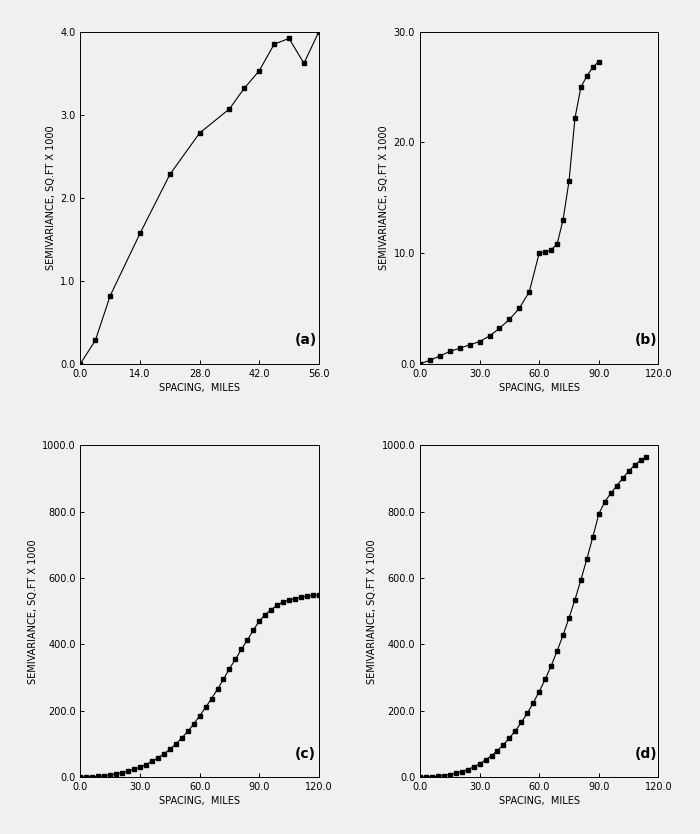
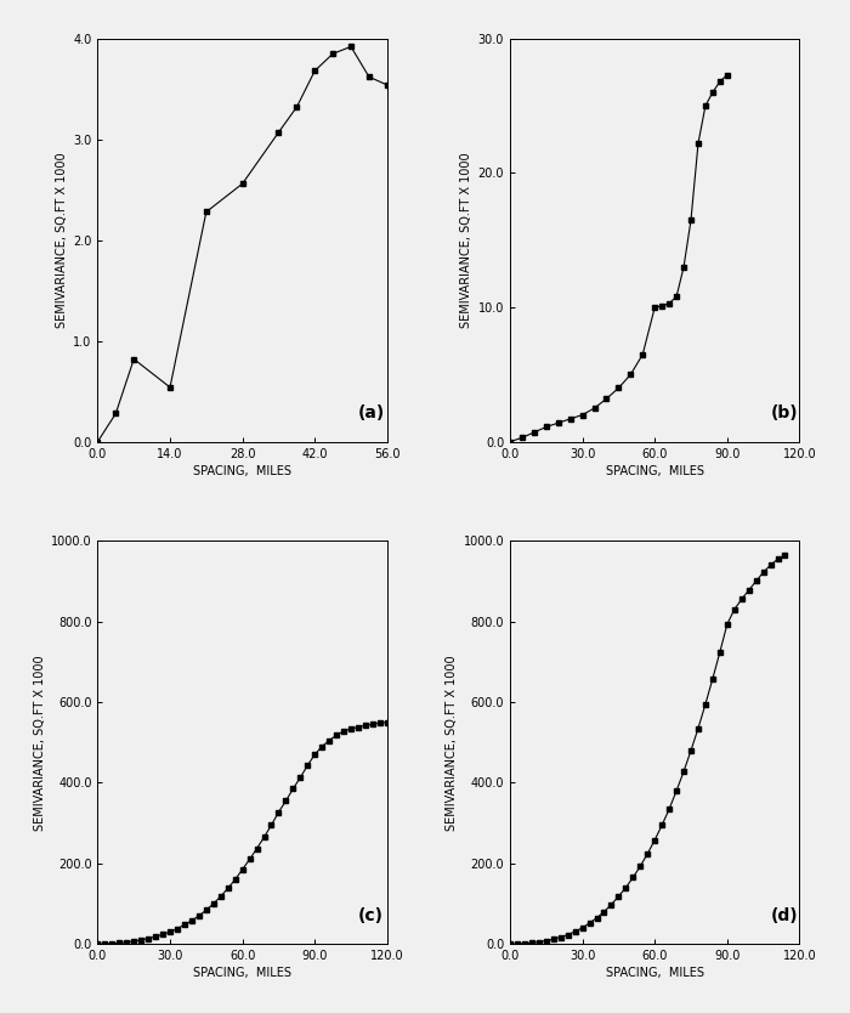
14.0: 1.57 -> 0.54
28.0: 2.78 -> 2.56
42.0: 3.53 -> 3.68
56.0: 4.00 -> 3.54
